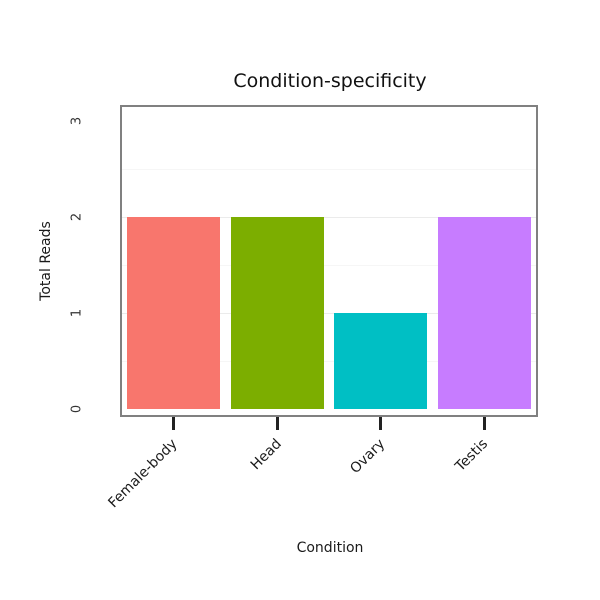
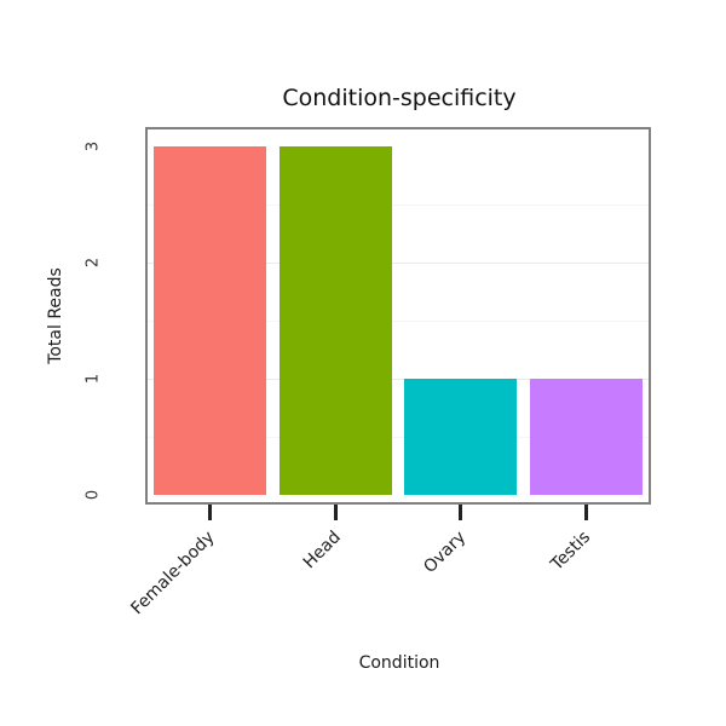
Female-body: 2 -> 3
Head: 2 -> 3
Testis: 2 -> 1
